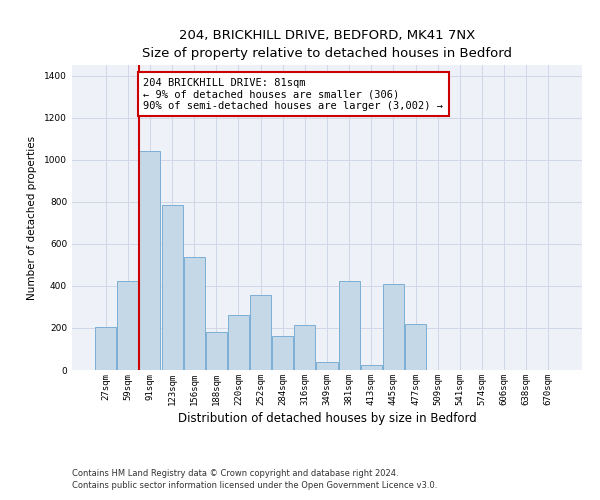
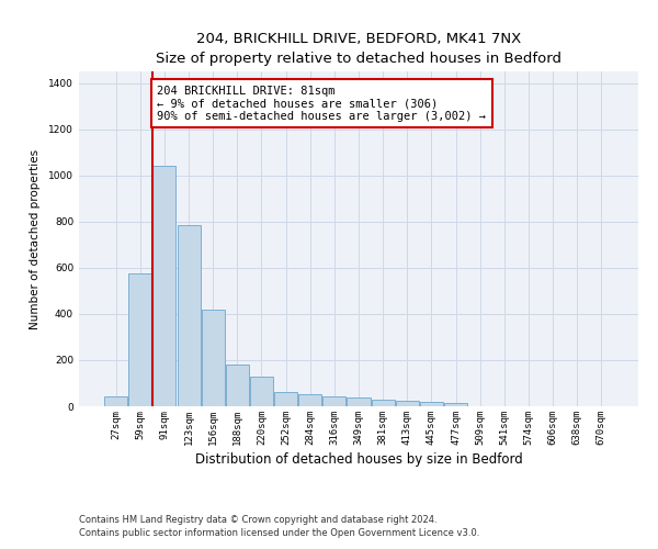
27sqm: 205 -> 45
59sqm: 425 -> 575
156sqm: 535 -> 420
220sqm: 260 -> 130
252sqm: 355 -> 60
284sqm: 160 -> 50
316sqm: 215 -> 45
381sqm: 425 -> 28
445sqm: 410 -> 20
477sqm: 220 -> 13
